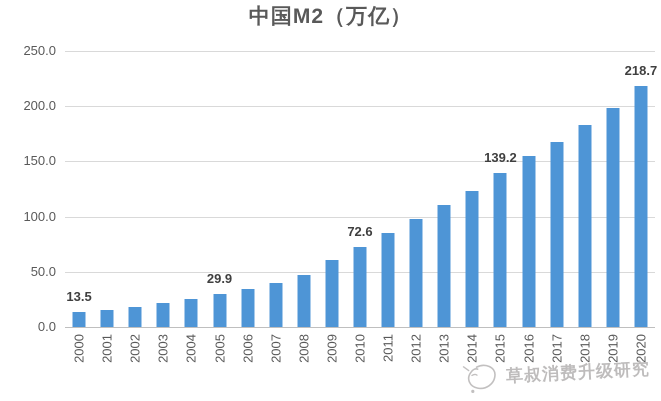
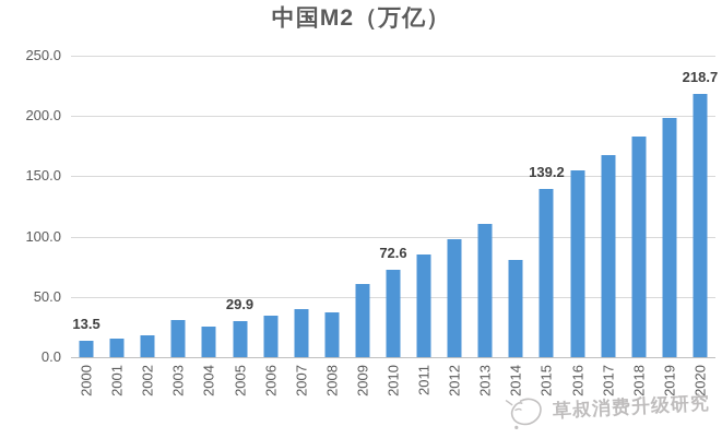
2003: 22 -> 31
2008: 48 -> 37
2014: 123 -> 81
